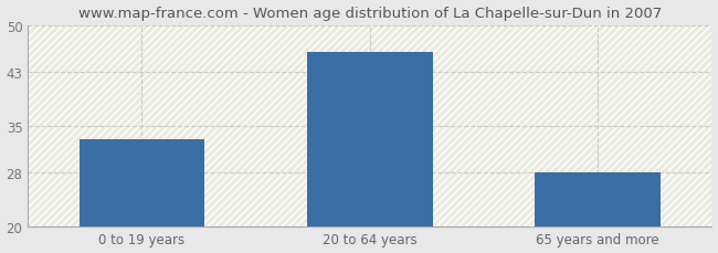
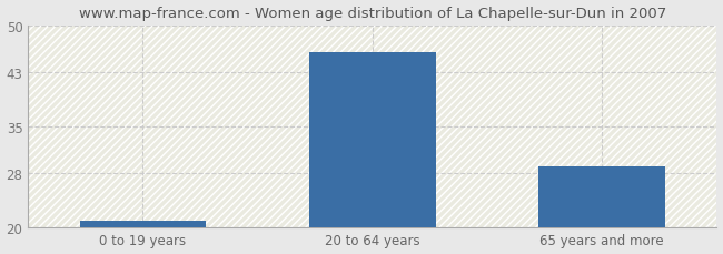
0 to 19 years: 33 -> 21
65 years and more: 28 -> 29
